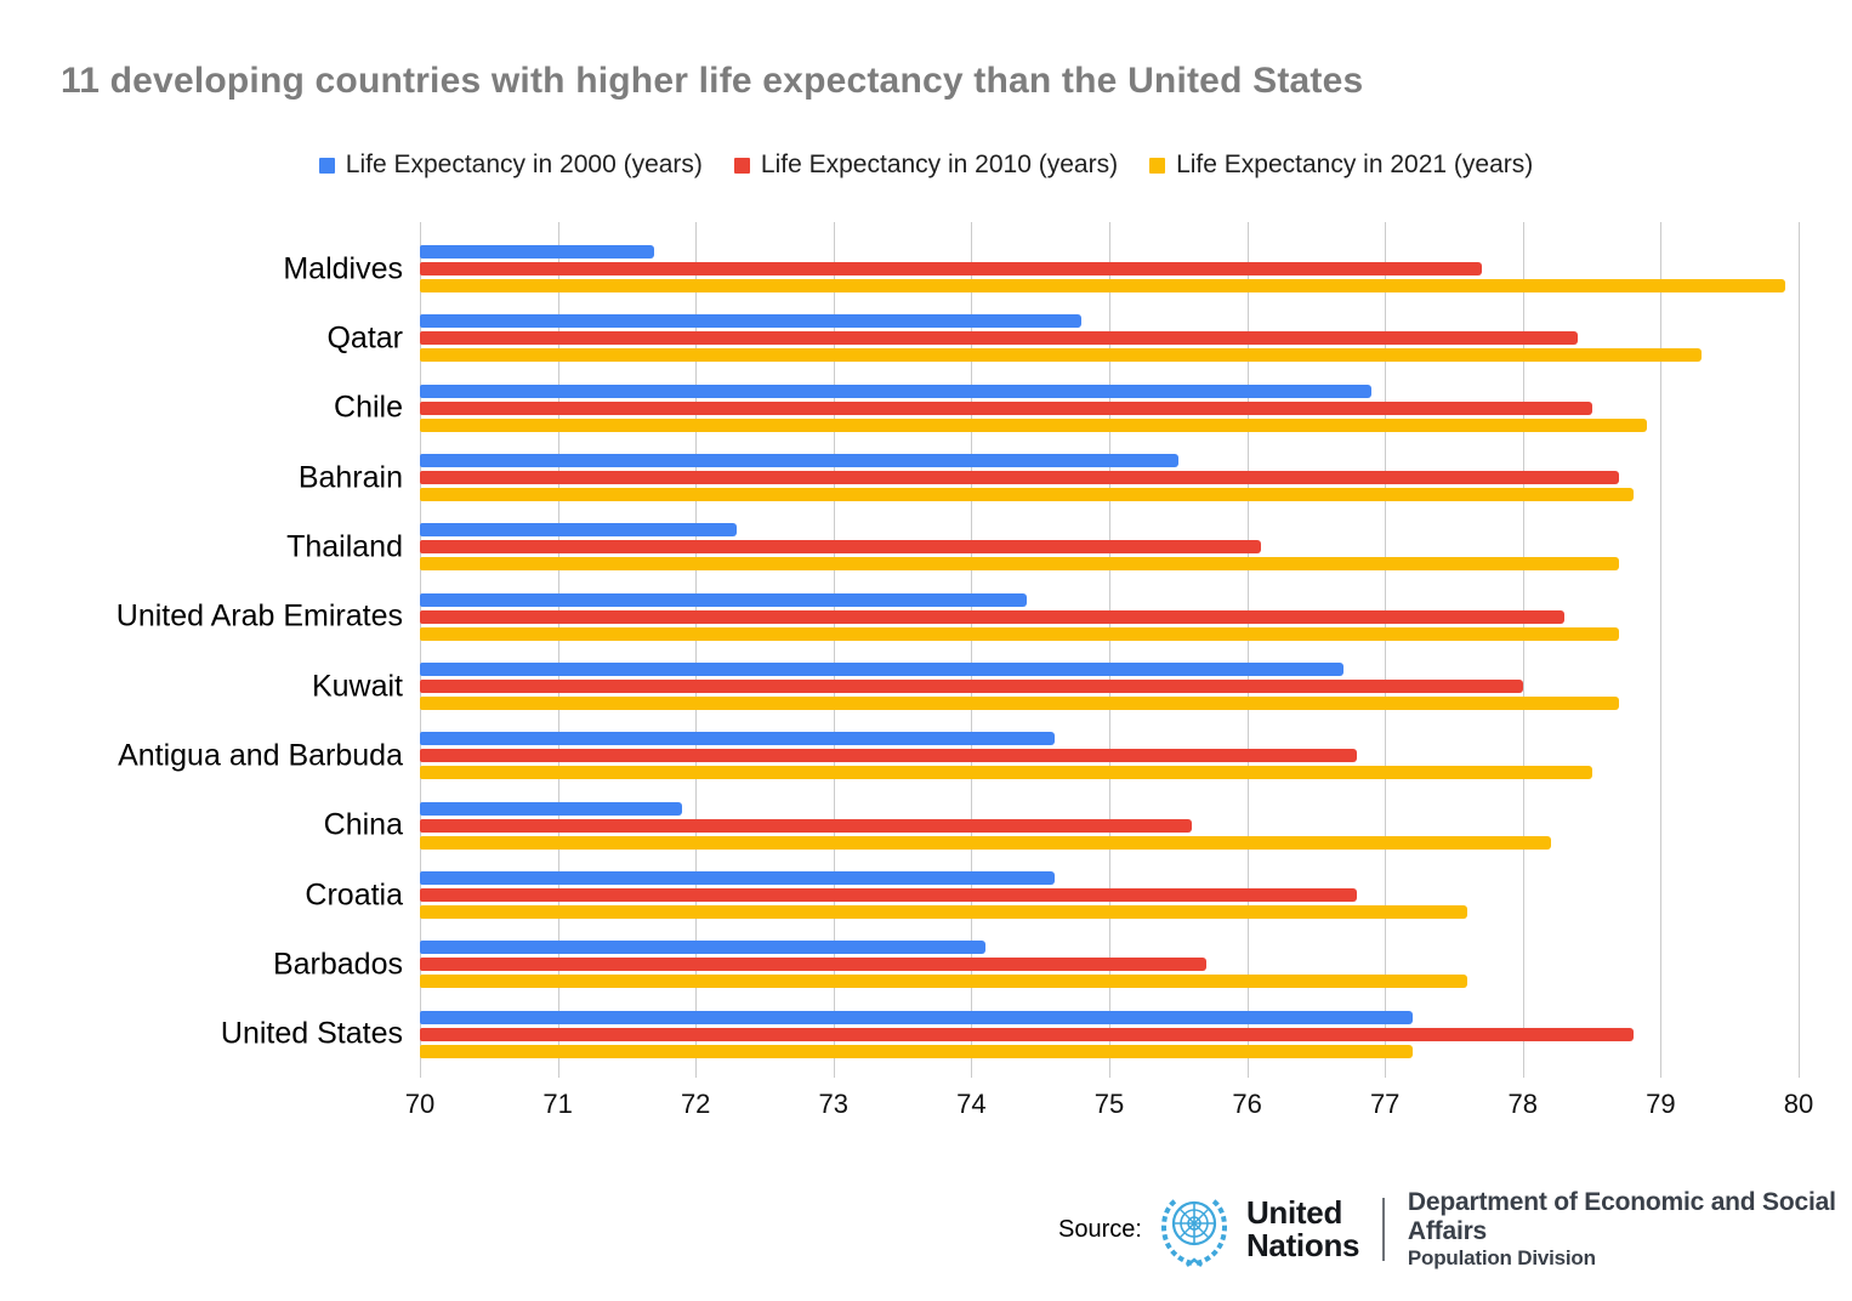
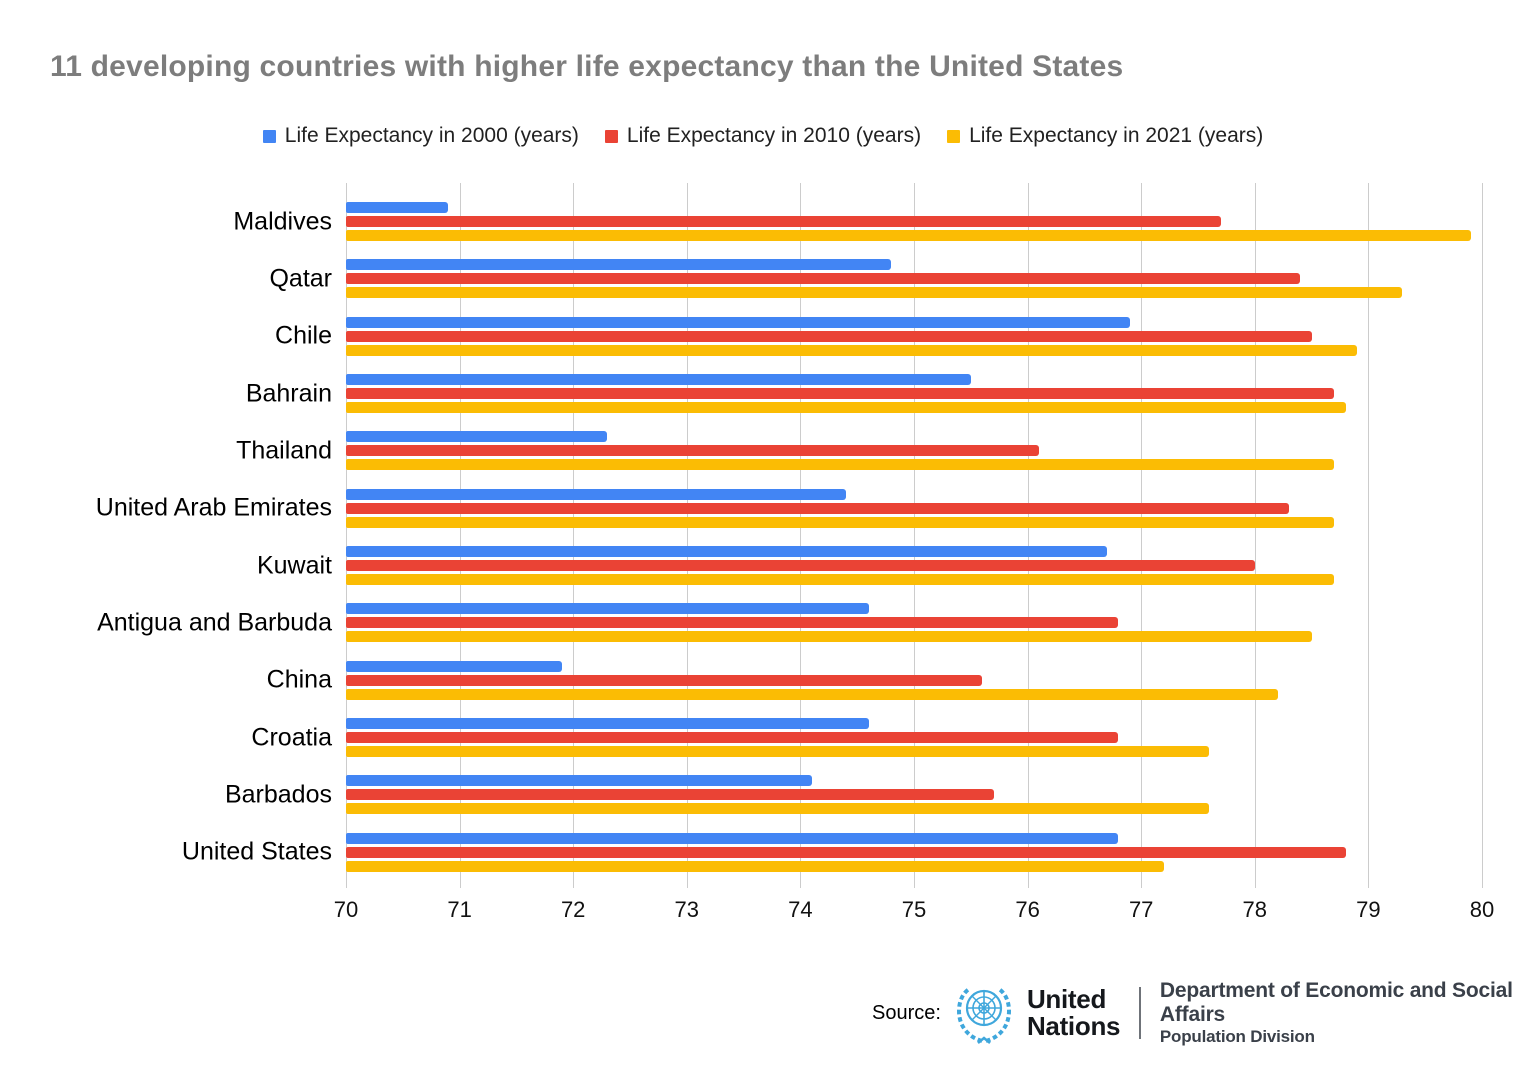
Life Expectancy in 2000 (years)/Maldives: 71.7 -> 70.9
Life Expectancy in 2000 (years)/United States: 77.2 -> 76.8
